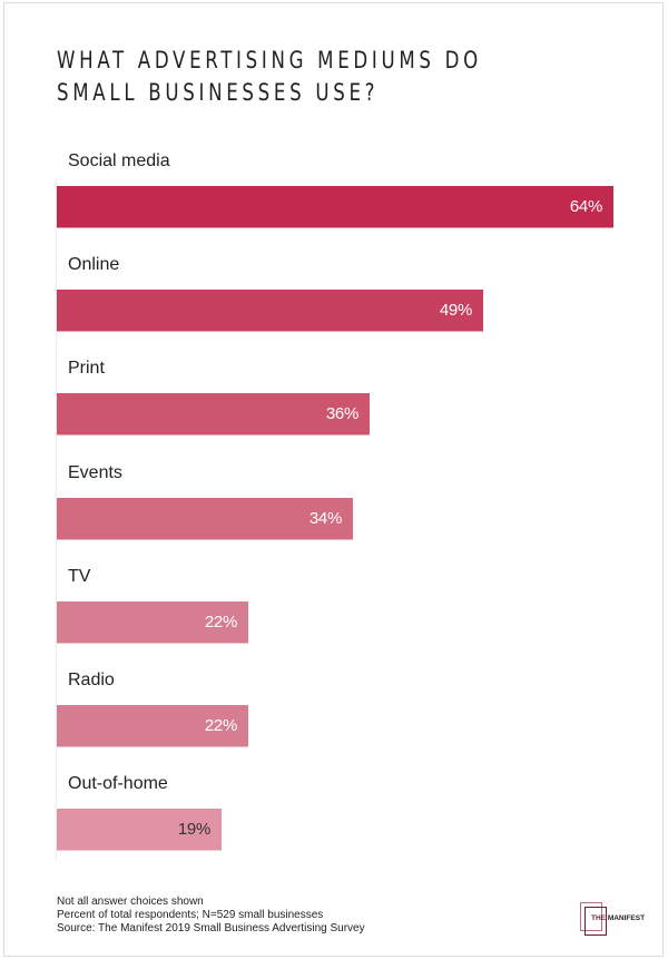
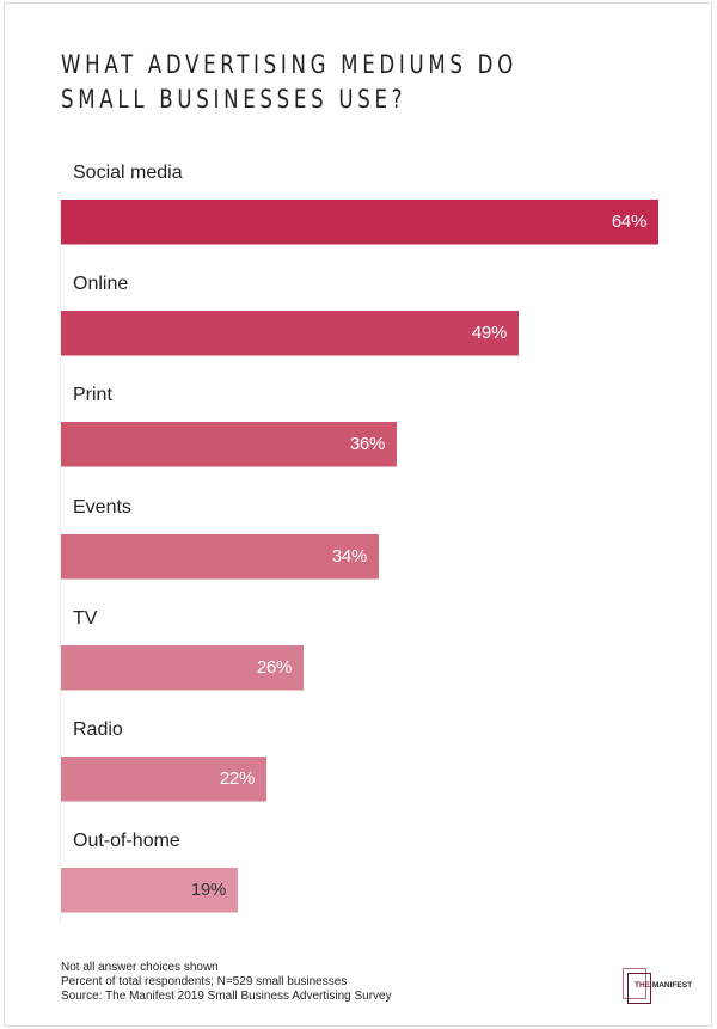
TV: 22% -> 26%
